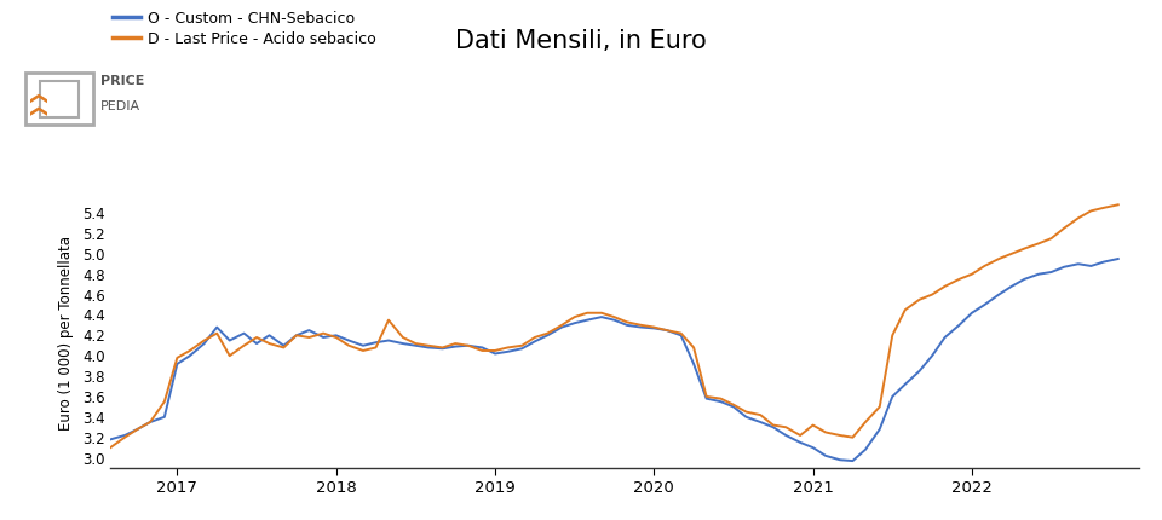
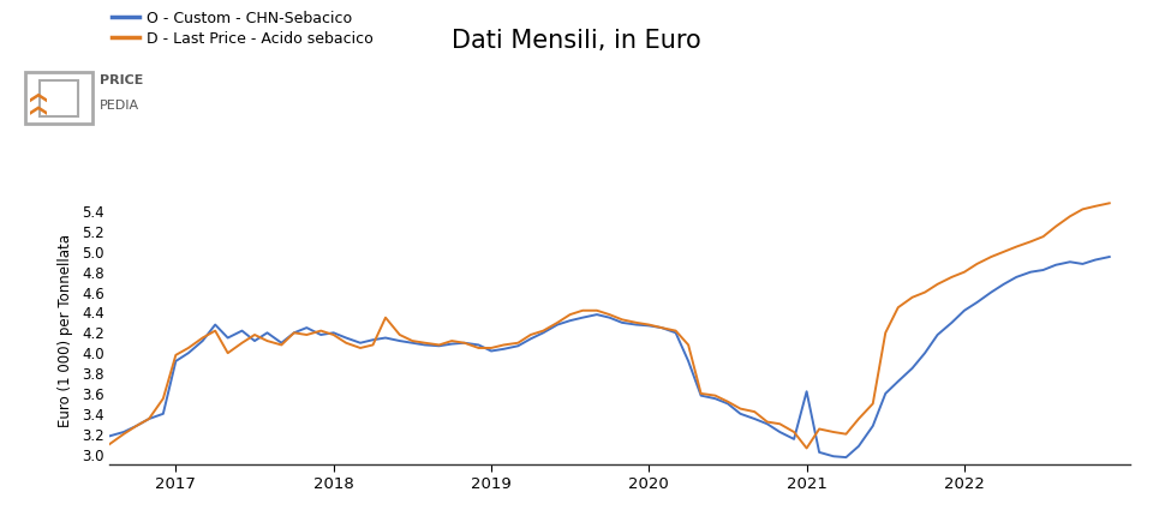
O - Custom - CHN-Sebacico/2021: 3.10 -> 3.62
D - Last Price - Acido sebacico/2021: 3.32 -> 3.06
